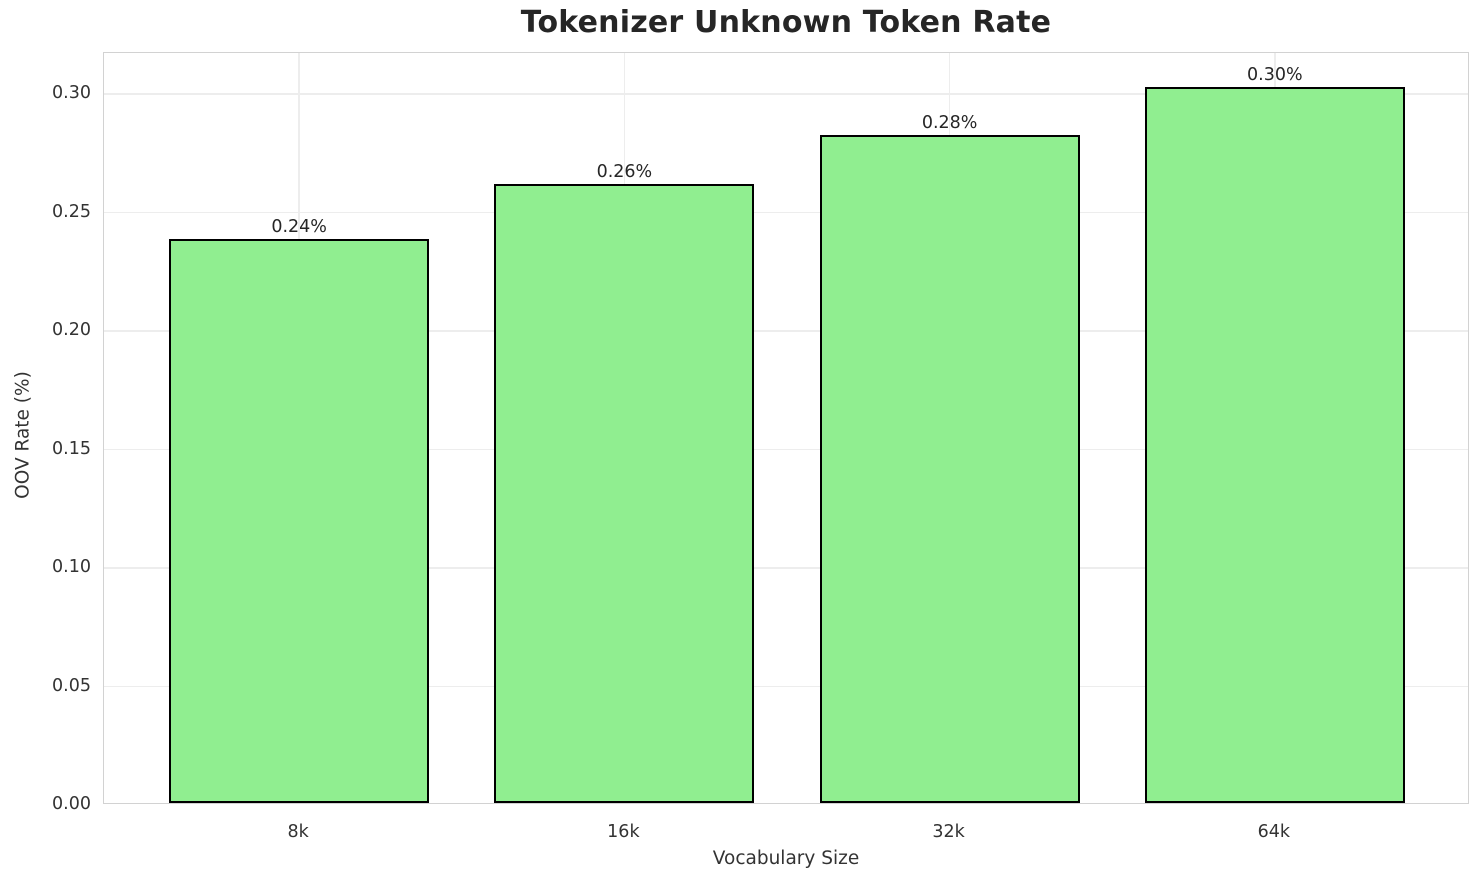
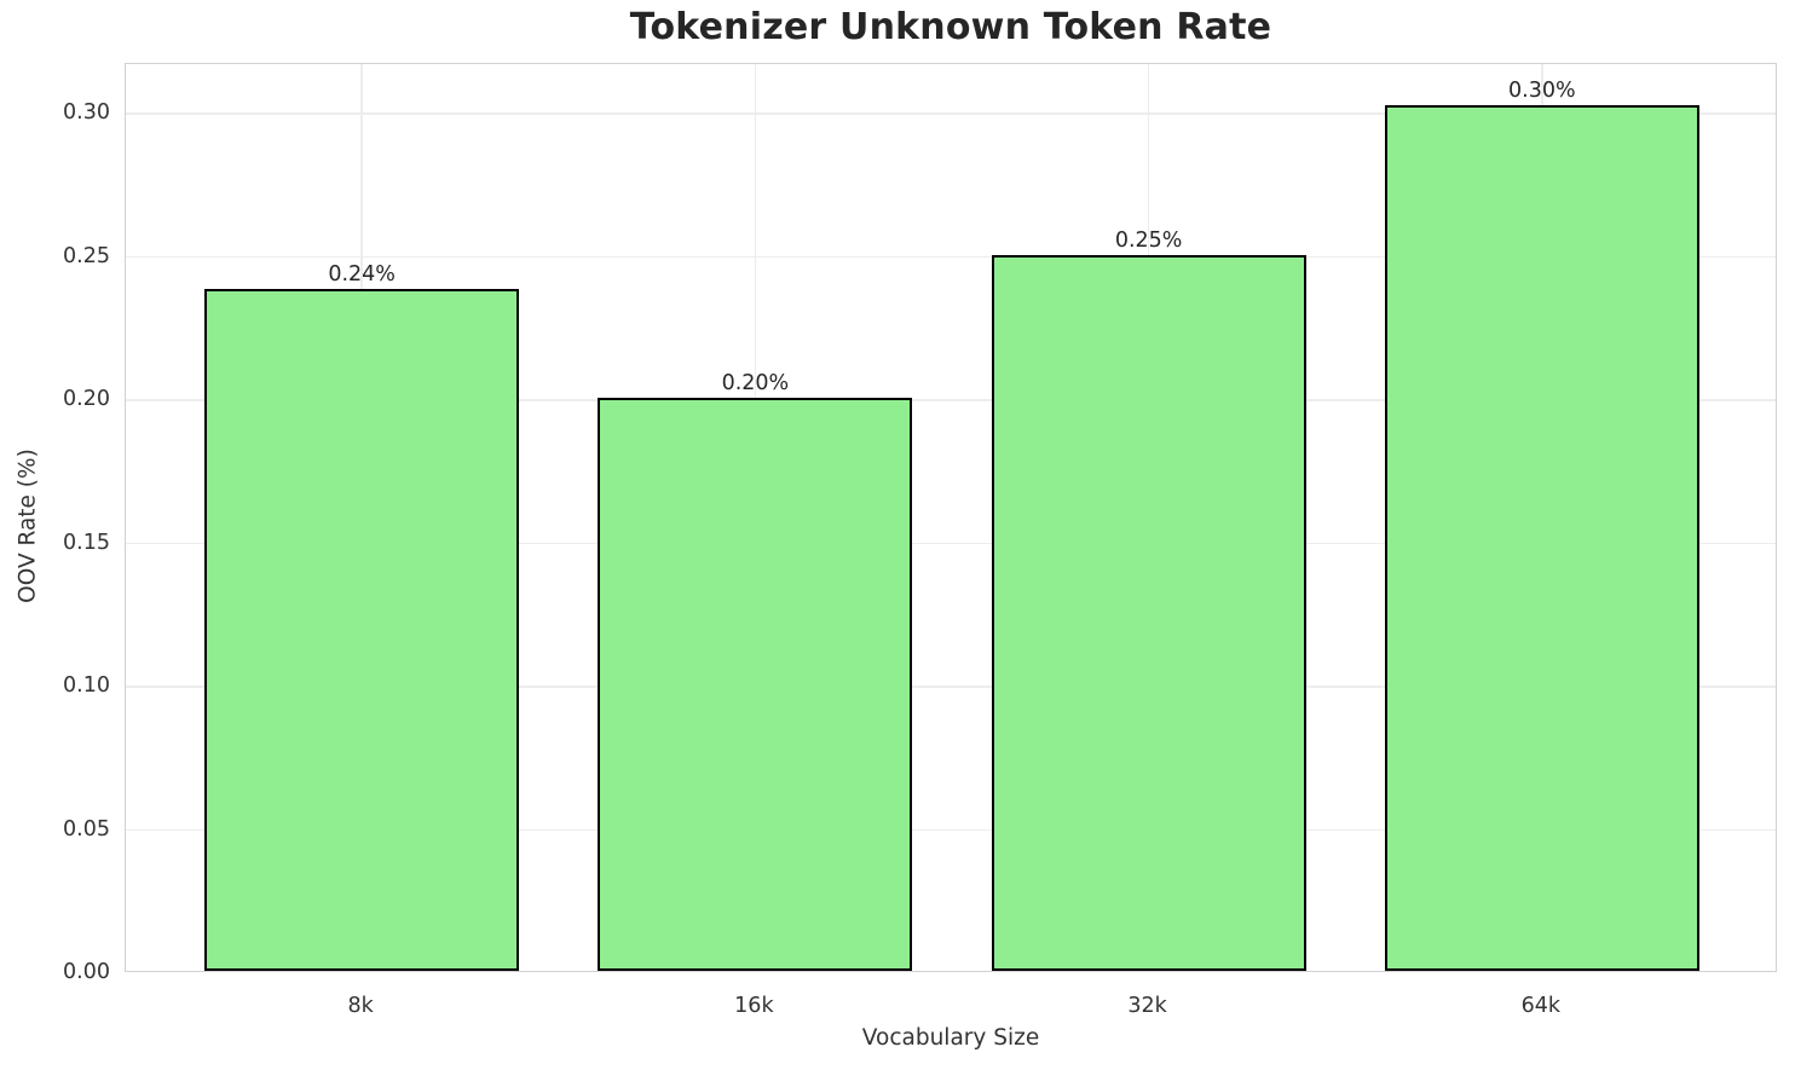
16k: 0.26% -> 0.20%
32k: 0.28% -> 0.25%
